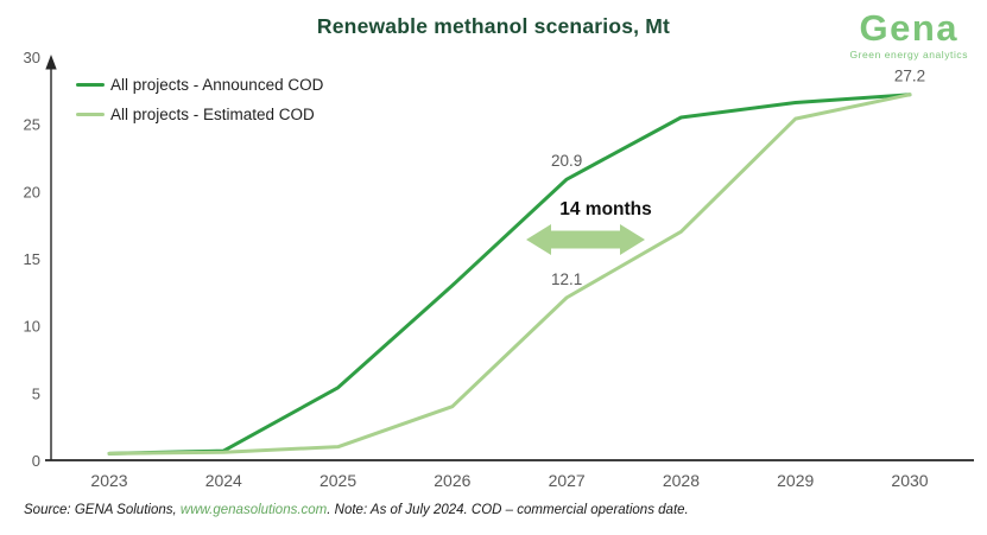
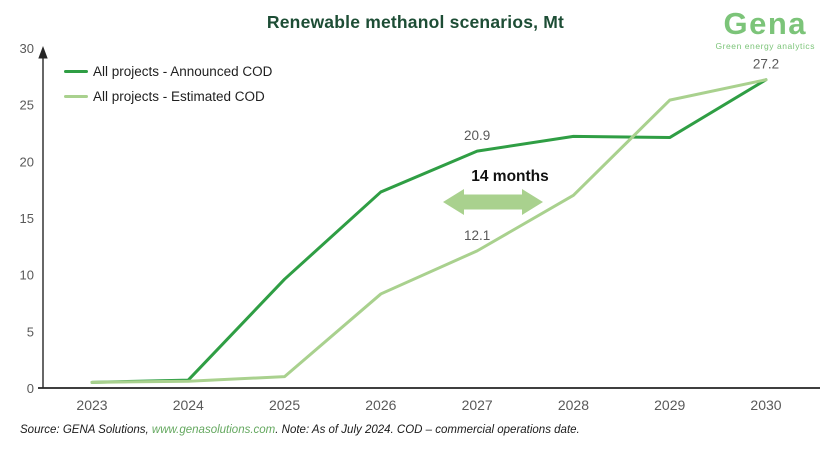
All projects - Announced COD/2025: 5.4 -> 9.6
All projects - Announced COD/2026: 13.0 -> 17.3
All projects - Estimated COD/2026: 4.0 -> 8.3
All projects - Announced COD/2028: 25.5 -> 22.2
All projects - Announced COD/2029: 26.6 -> 22.1
